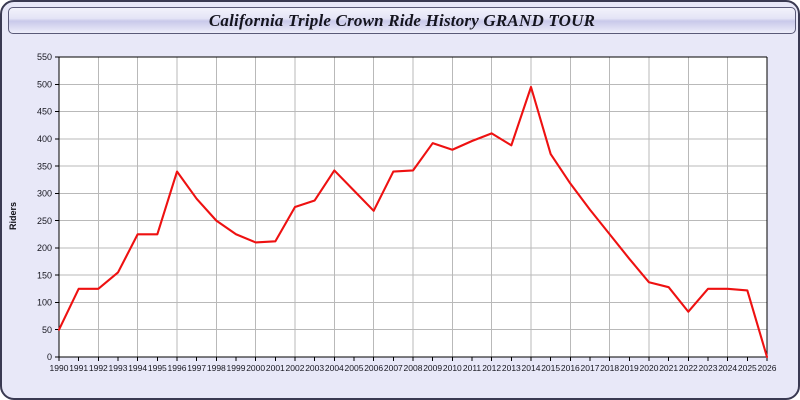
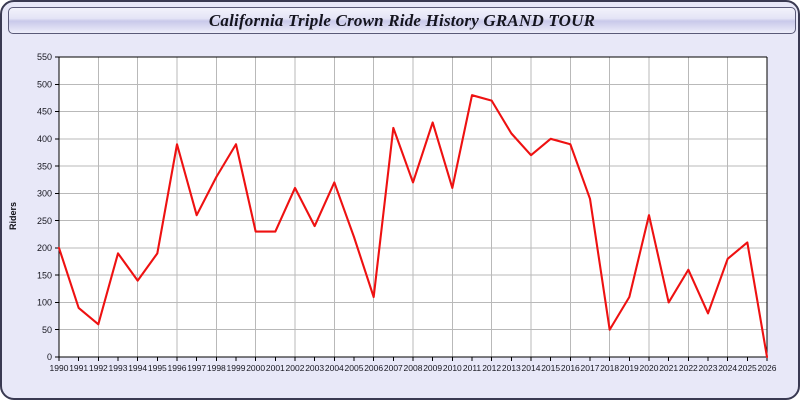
1990: 50 -> 200
1991: 120 -> 90
1992: 120 -> 60
1993: 160 -> 190
1994: 220 -> 140
1995: 220 -> 190
1996: 340 -> 390
1997: 290 -> 260
1998: 250 -> 330
1999: 220 -> 390
2000: 210 -> 230
2001: 210 -> 230
2002: 280 -> 310
2003: 290 -> 240
2004: 340 -> 320
2005: 300 -> 220
2006: 270 -> 110
2007: 340 -> 420
2008: 340 -> 320
2009: 390 -> 430
2010: 380 -> 310
2011: 400 -> 480
2012: 410 -> 470
2013: 390 -> 410
2014: 500 -> 370
2015: 370 -> 400
2016: 320 -> 390
2017: 270 -> 290
2018: 220 -> 50
2019: 180 -> 110
2020: 140 -> 260
2021: 130 -> 100
2022: 80 -> 160
2023: 120 -> 80
2024: 120 -> 180
2025: 120 -> 210
